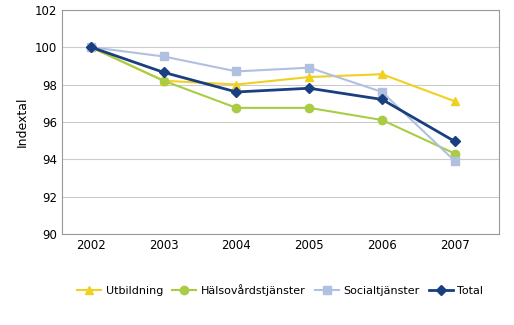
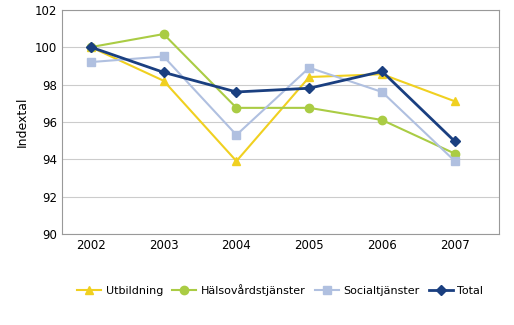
Socialtjänster/2002: 100.0 -> 99.2
Hälsovårdstjänster/2003: 98.2 -> 100.7
Utbildning/2004: 98.0 -> 93.9
Socialtjänster/2004: 98.7 -> 95.3
Total/2006: 97.2 -> 98.7
